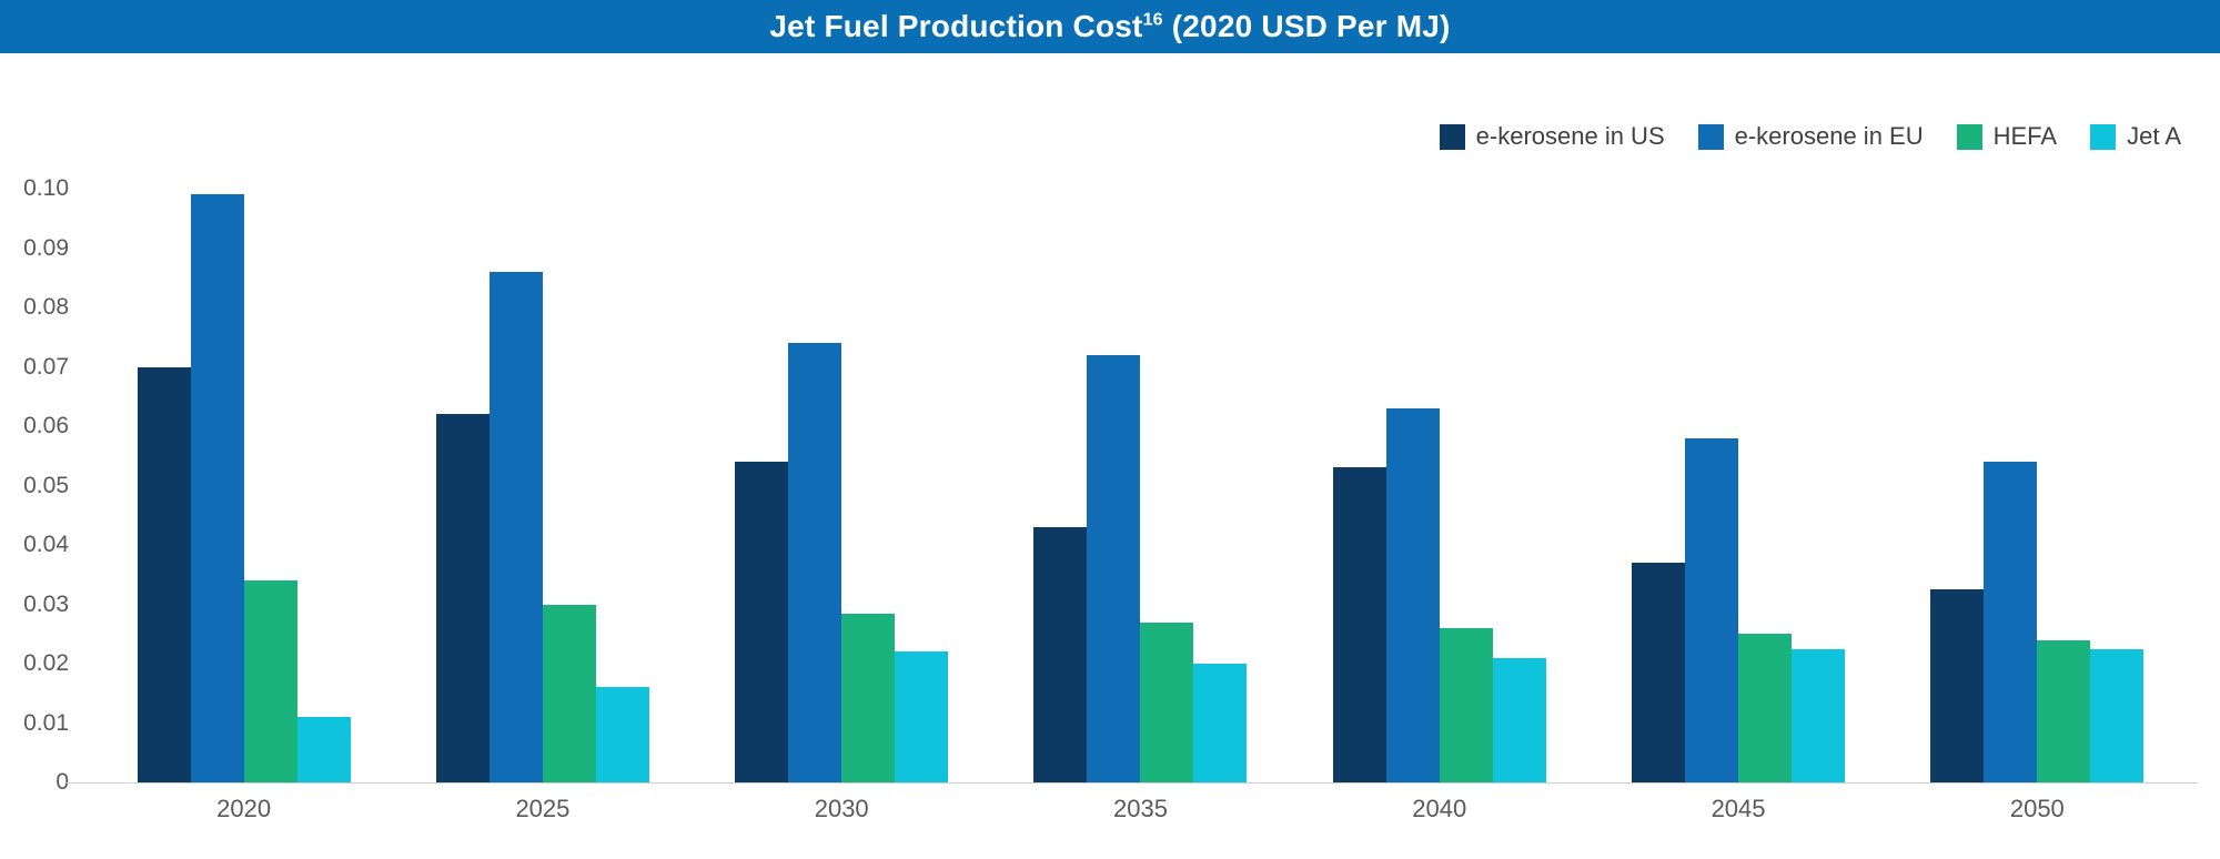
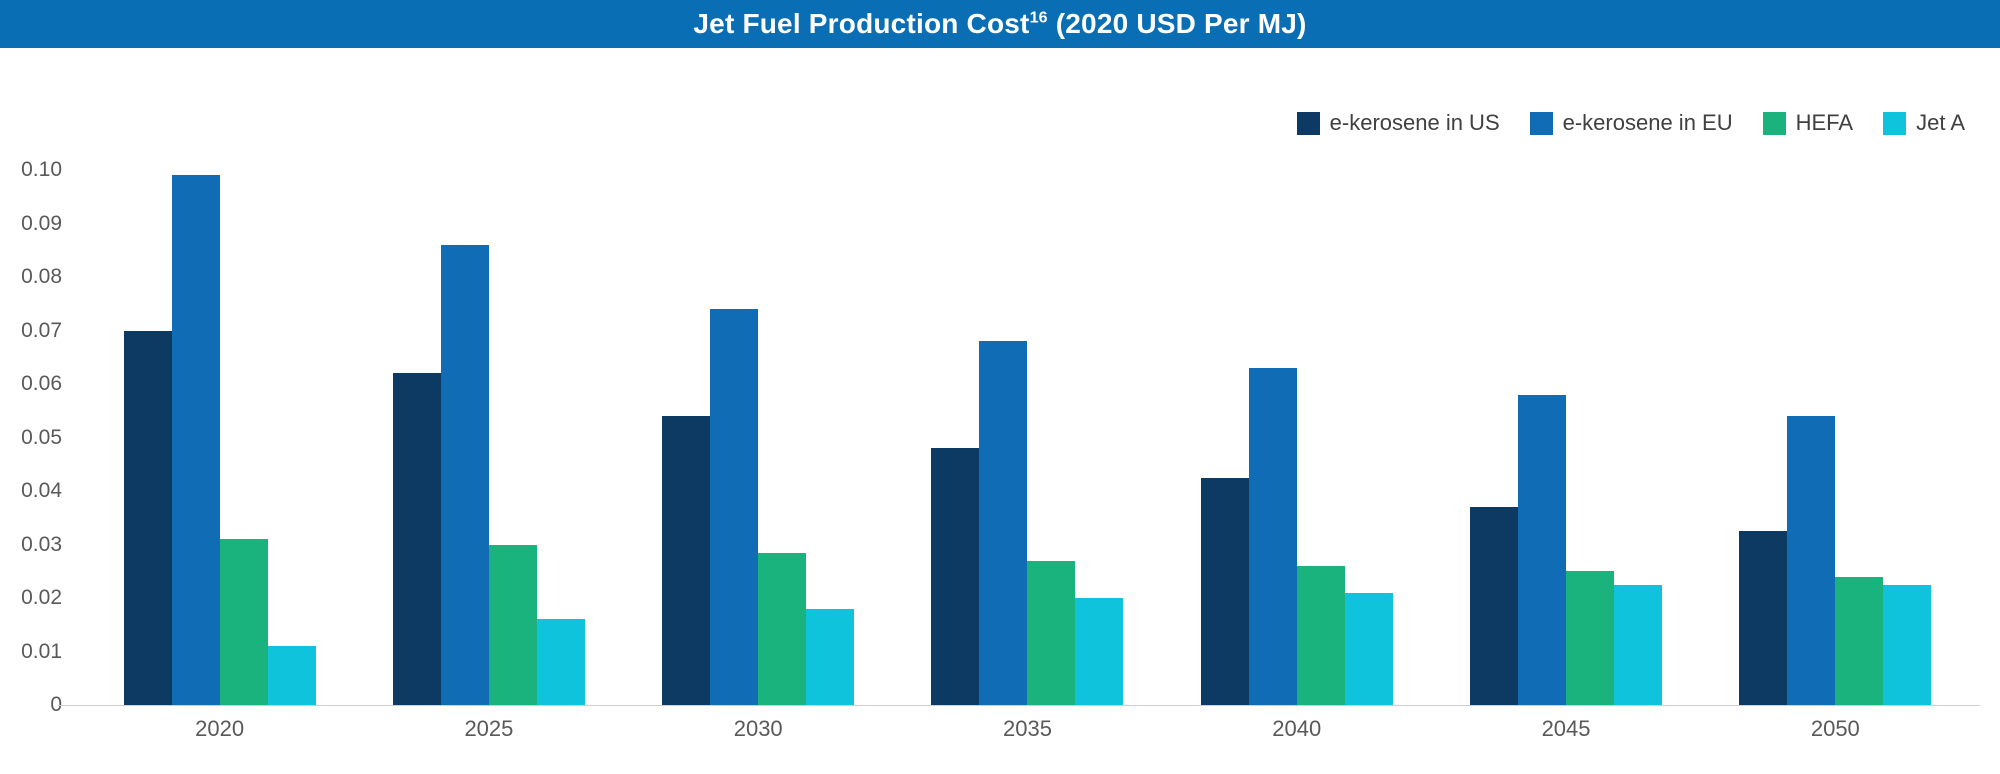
HEFA/2020: 0.034 -> 0.031
Jet A/2030: 0.022 -> 0.018
e-kerosene in US/2035: 0.043 -> 0.048
e-kerosene in EU/2035: 0.072 -> 0.068
e-kerosene in US/2040: 0.053 -> 0.043
